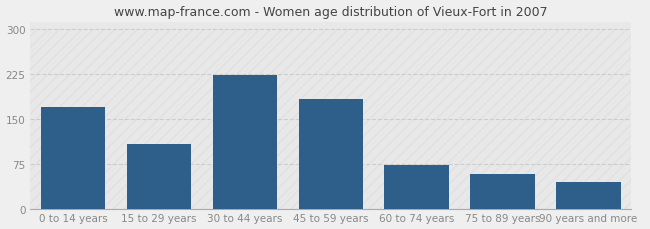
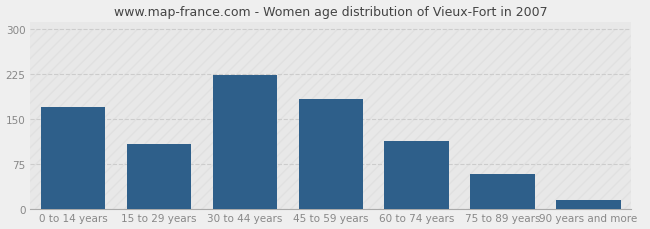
60 to 74 years: 72 -> 113
90 years and more: 44 -> 15
